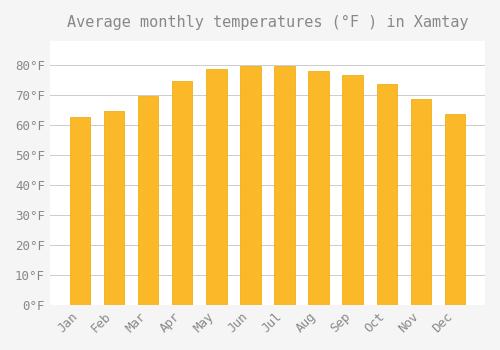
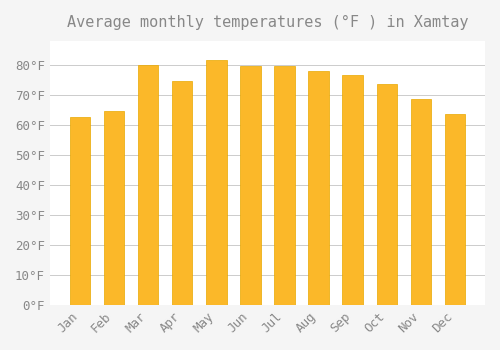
Mar: 69.5°F -> 80.0°F
May: 78.5°F -> 81.5°F
